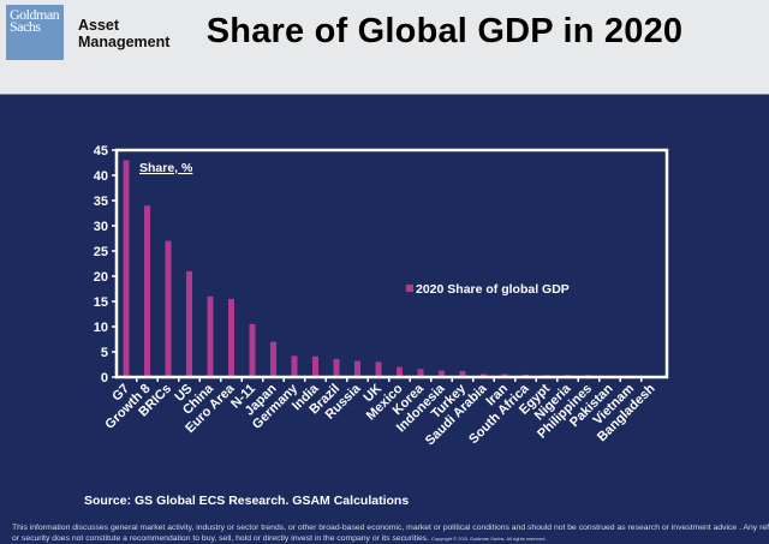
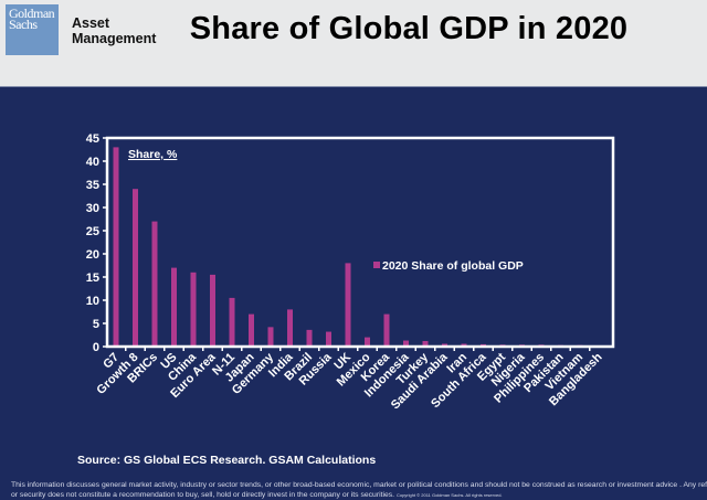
US: 21 -> 17
India: 4 -> 8
UK: 3 -> 18
Korea: 2 -> 7
